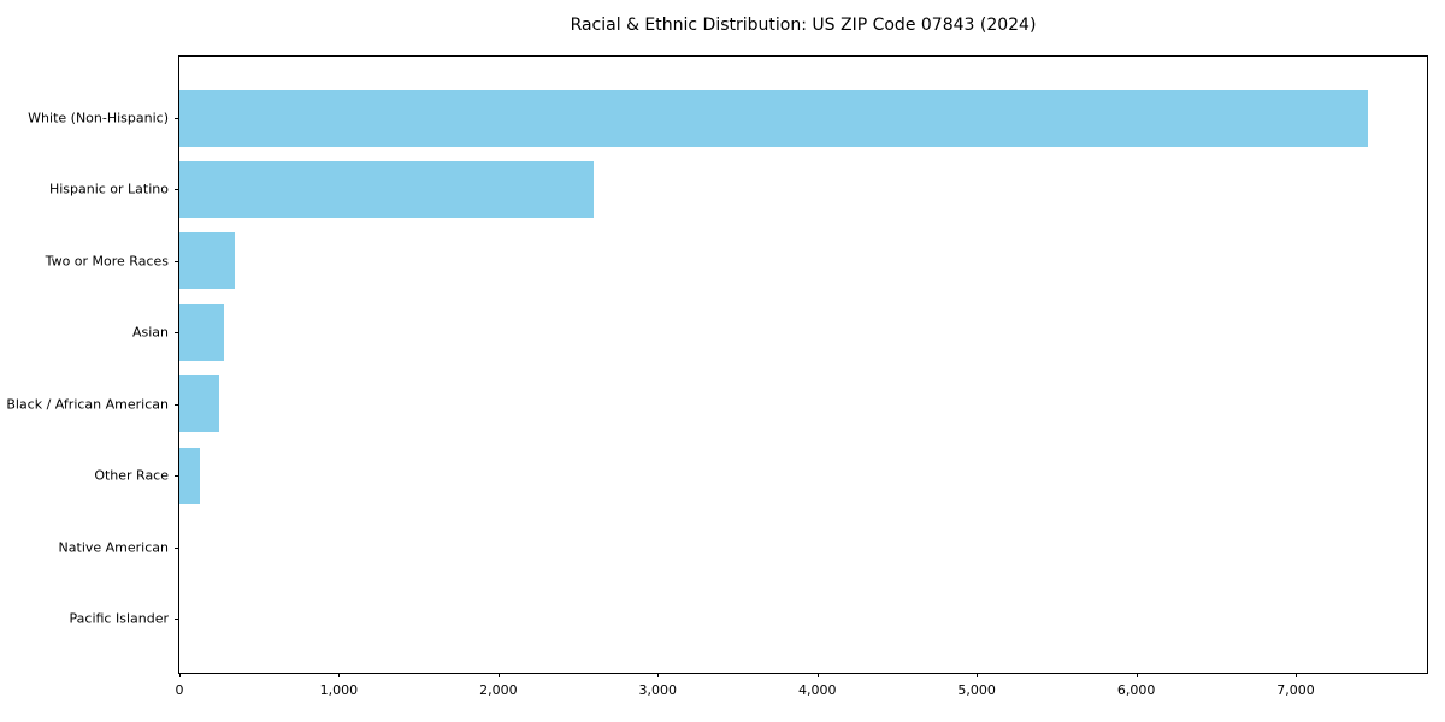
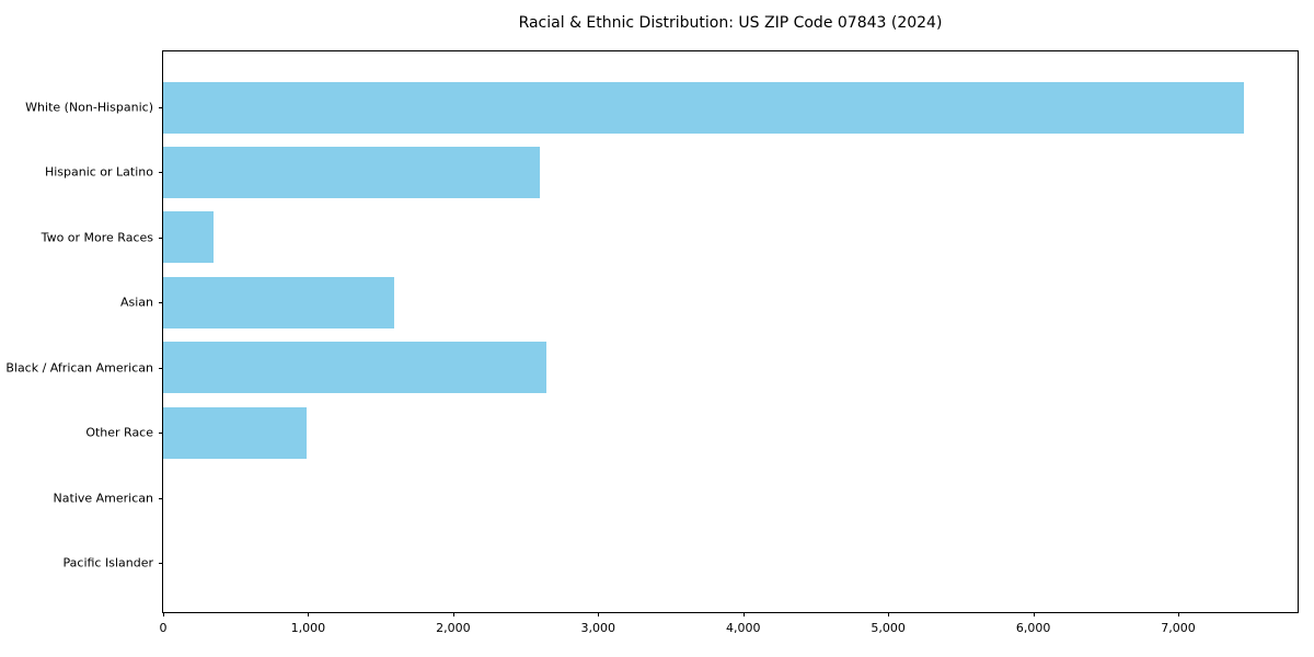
Asian: 280 -> 1590
Black / African American: 250 -> 2640
Other Race: 130 -> 990
